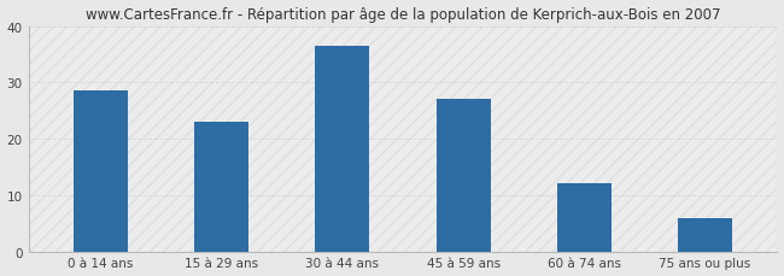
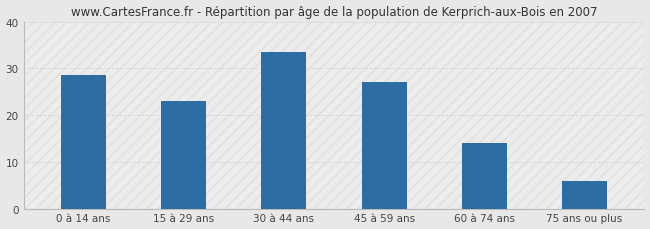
30 à 44 ans: 36.5 -> 33.5
60 à 74 ans: 12.0 -> 14.0
